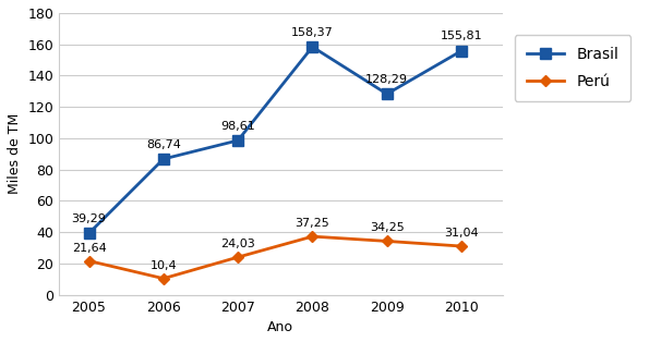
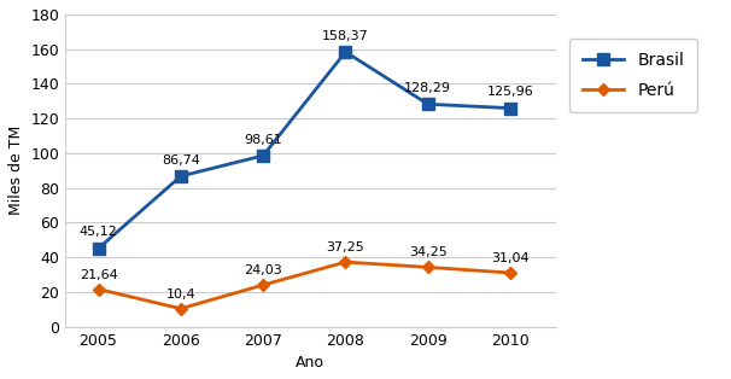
Brasil/2005: 39,29 -> 45,12
Brasil/2010: 155,81 -> 125,96
